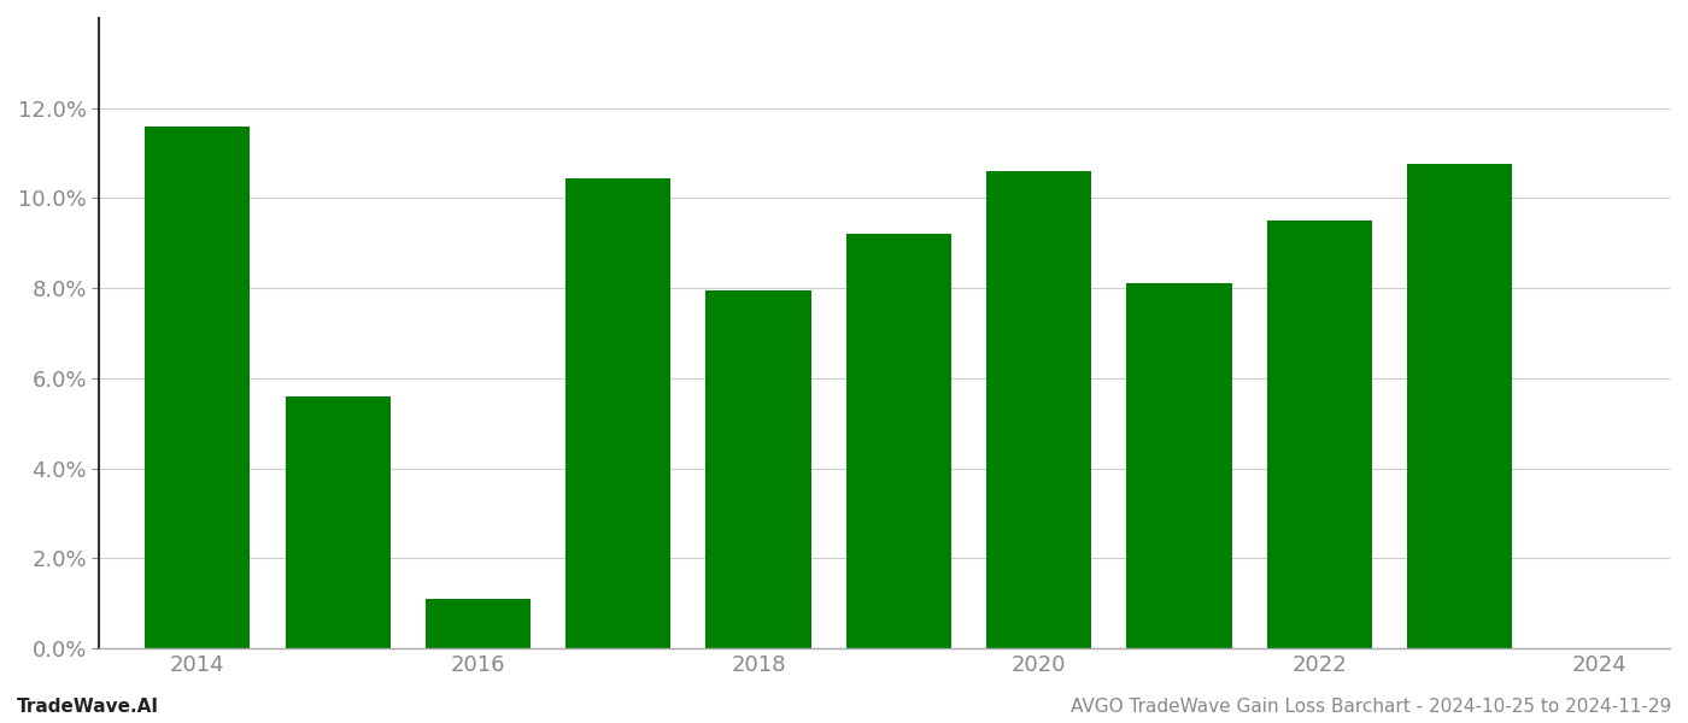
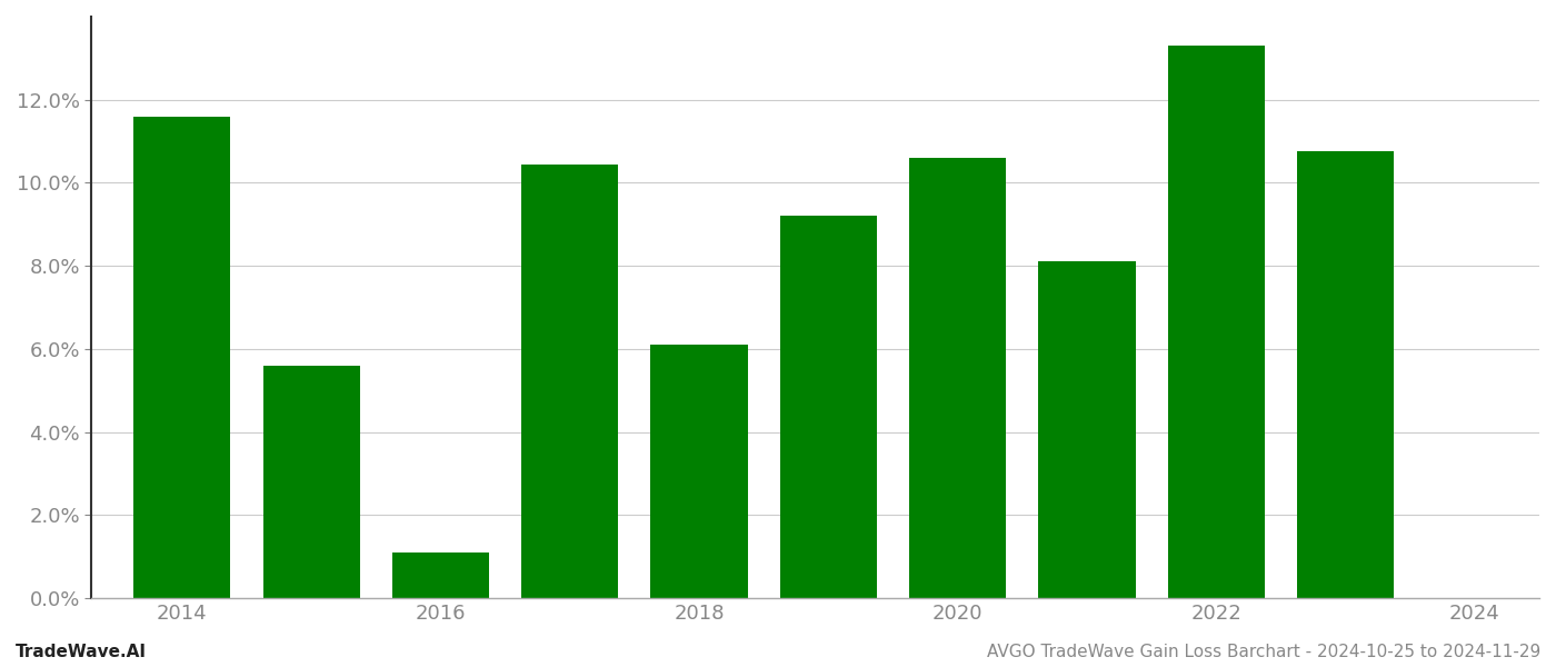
2018: 7.95% -> 6.10%
2022: 9.50% -> 13.30%
